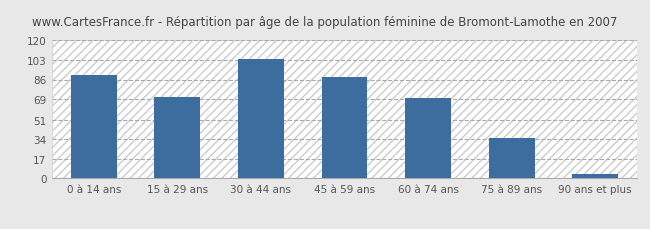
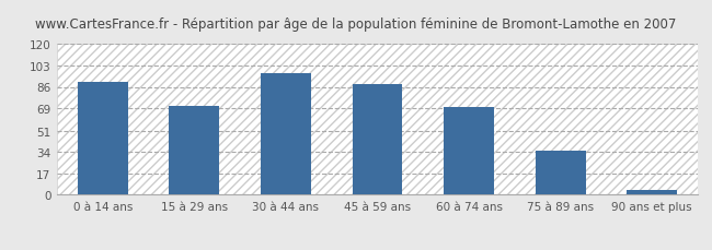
30 à 44 ans: 104 -> 97
